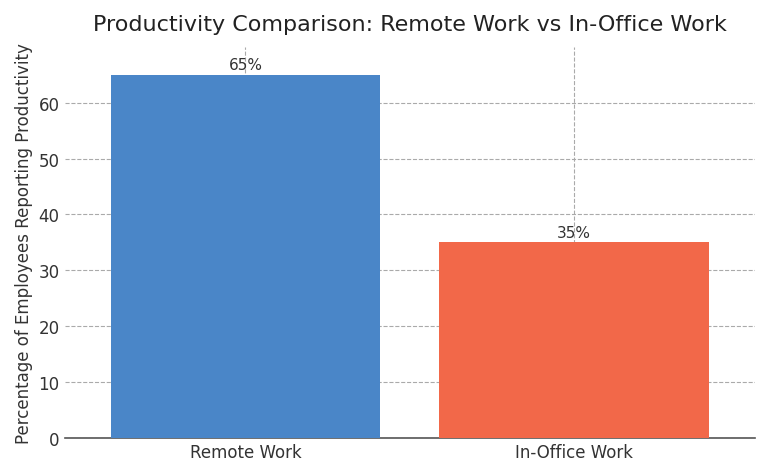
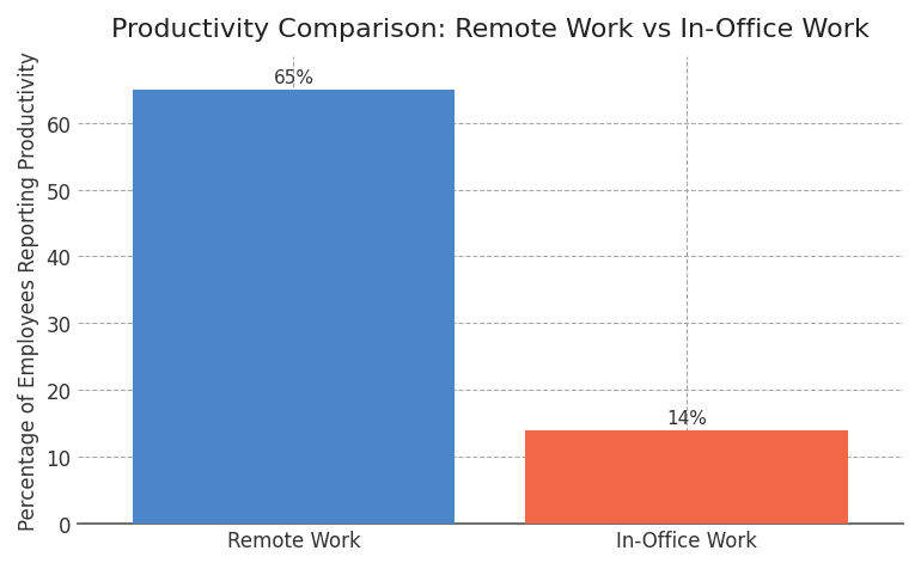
In-Office Work: 35% -> 14%
